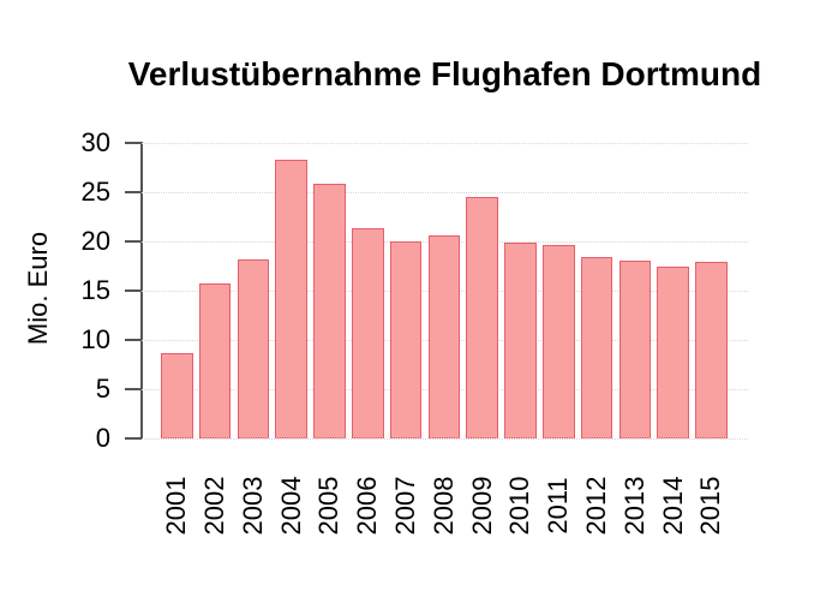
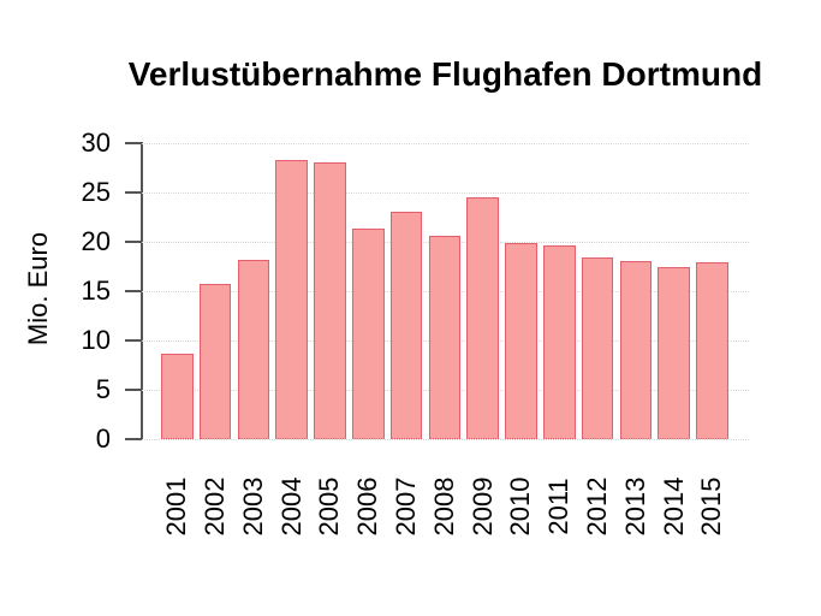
2005: 26 -> 28
2007: 20 -> 23
